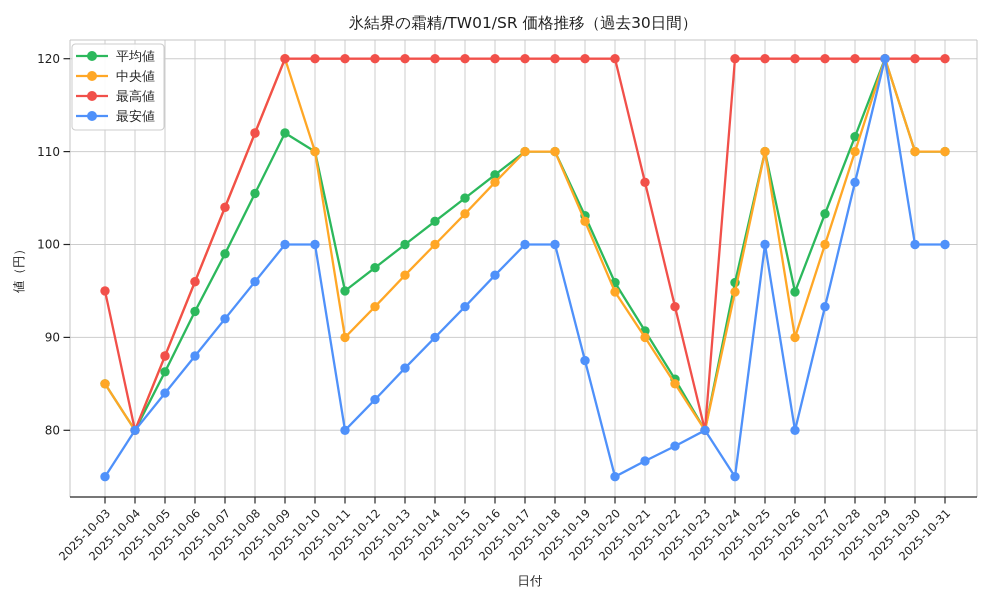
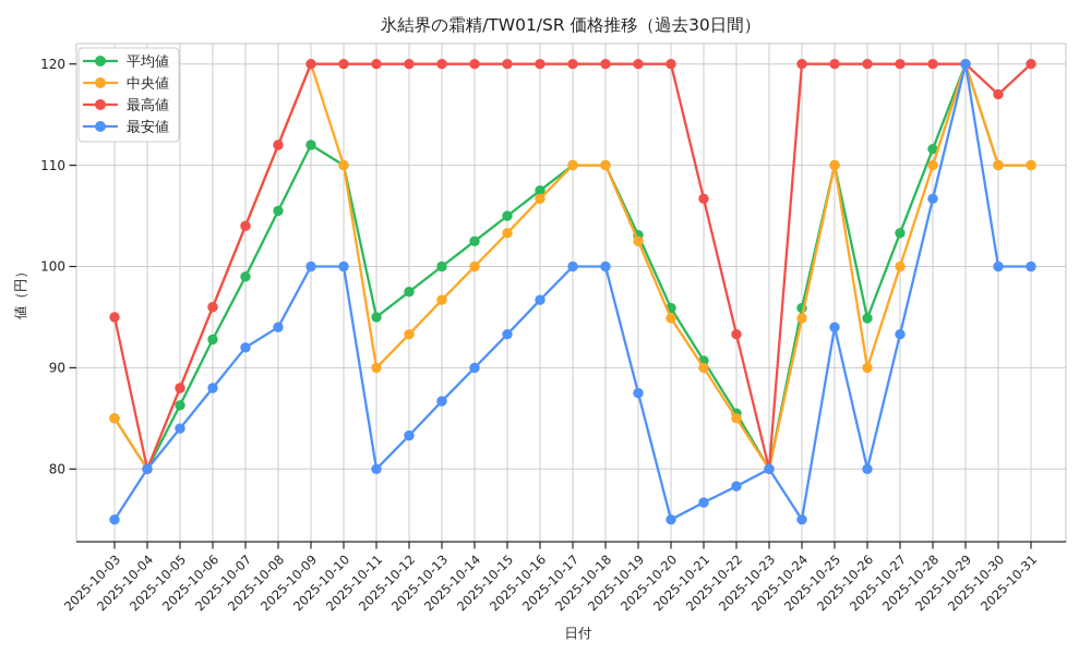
最安値/2025-10-08: 96 -> 94
最安値/2025-10-25: 100 -> 94
最高値/2025-10-30: 120 -> 117
